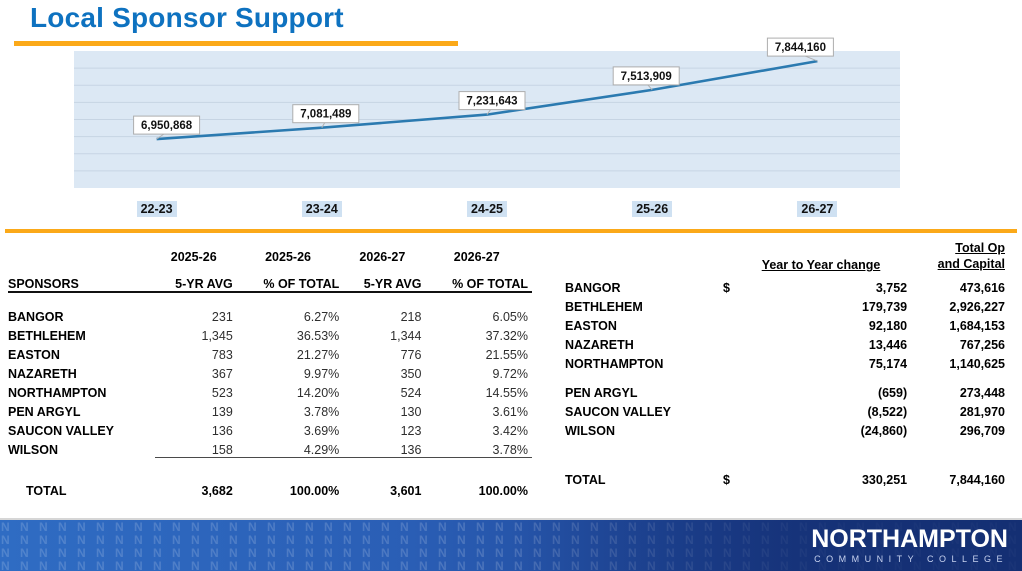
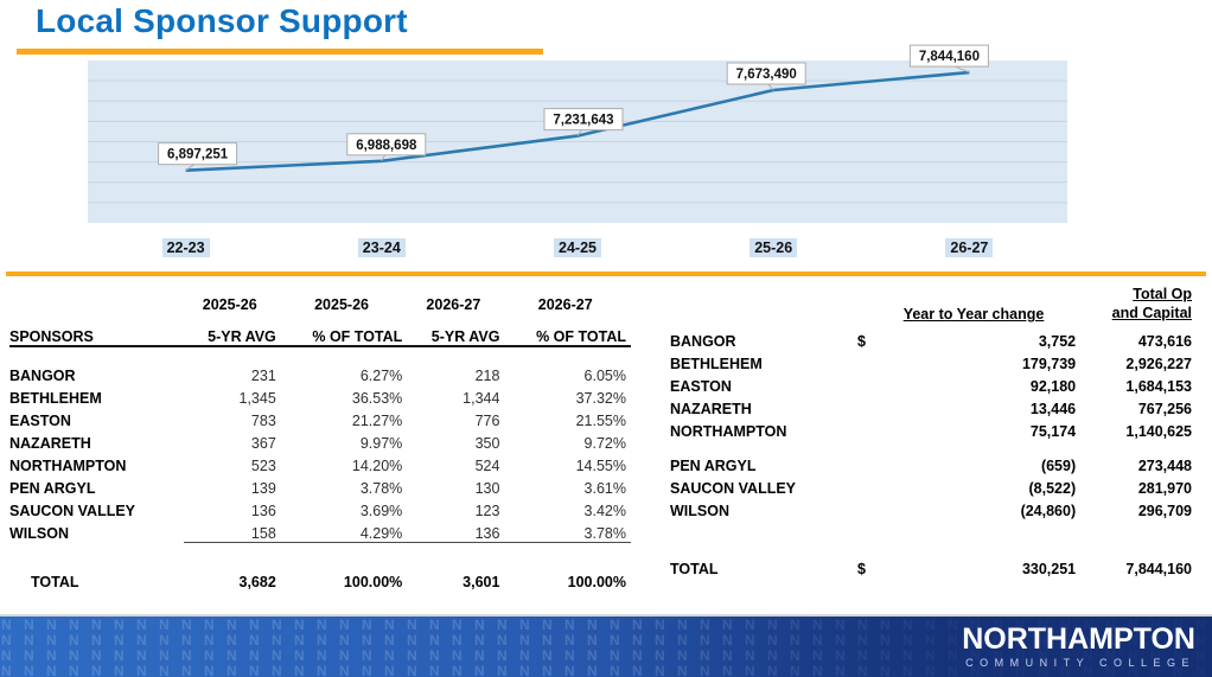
22-23: 6,950,868 -> 6,897,251
23-24: 7,081,489 -> 6,988,698
25-26: 7,513,909 -> 7,673,490
